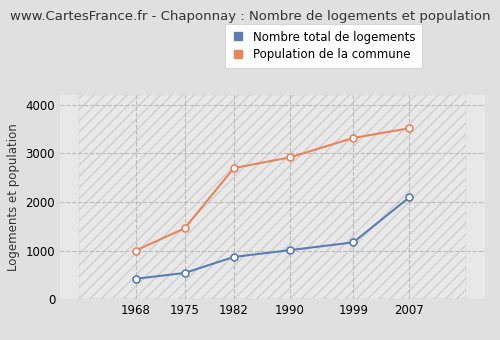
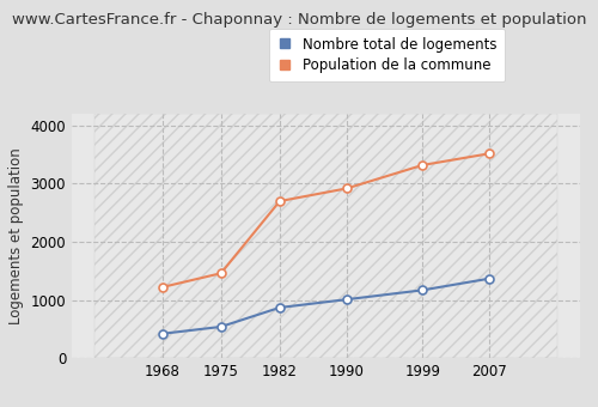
Population de la commune/1968: 1000 -> 1220
Nombre total de logements/2007: 2100 -> 1370
